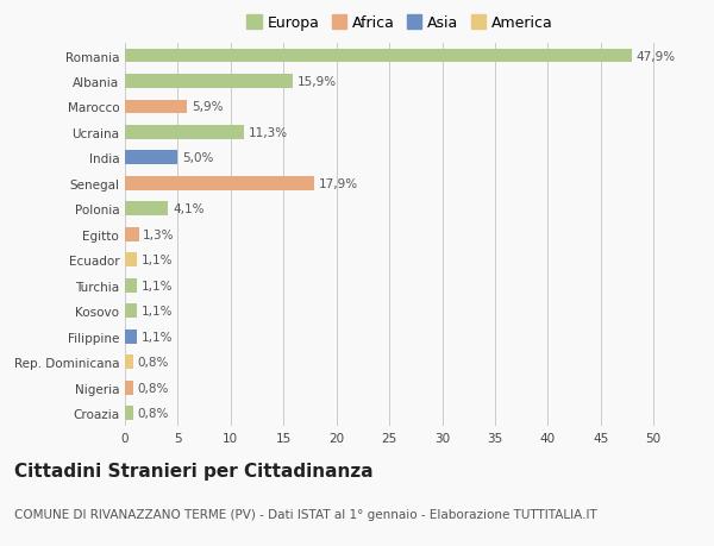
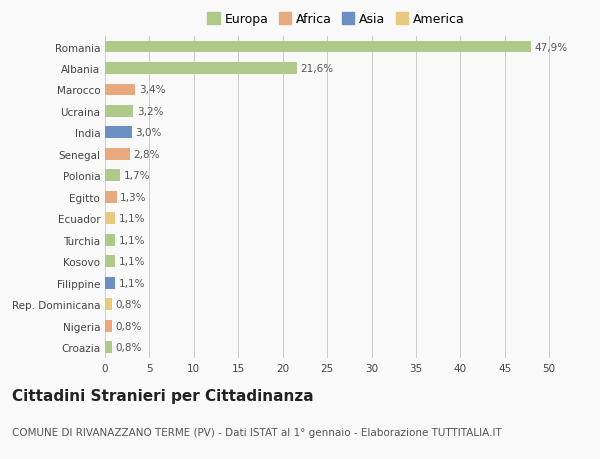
Albania: 15,9% -> 21,6%
Marocco: 5,9% -> 3,4%
Ucraina: 11,3% -> 3,2%
India: 5,0% -> 3,0%
Senegal: 17,9% -> 2,8%
Polonia: 4,1% -> 1,7%
